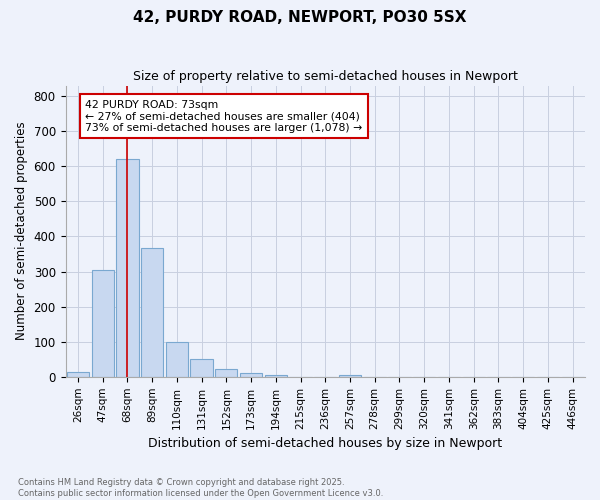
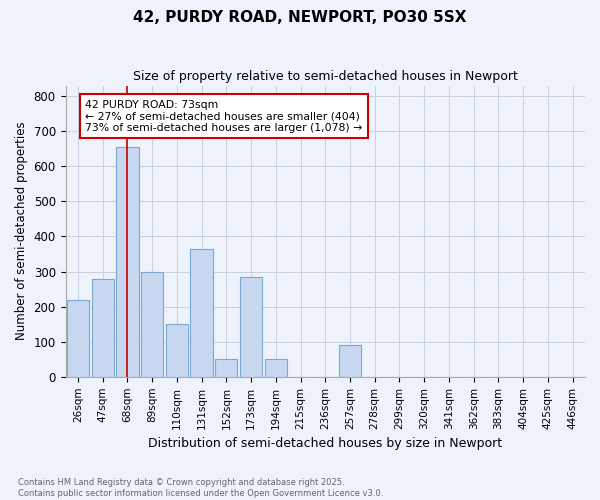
26sqm: 15 -> 220
47sqm: 305 -> 280
68sqm: 620 -> 655
89sqm: 368 -> 300
110sqm: 99 -> 150
131sqm: 50 -> 365
152sqm: 23 -> 50
173sqm: 10 -> 285
194sqm: 6 -> 50
257sqm: 5 -> 90
